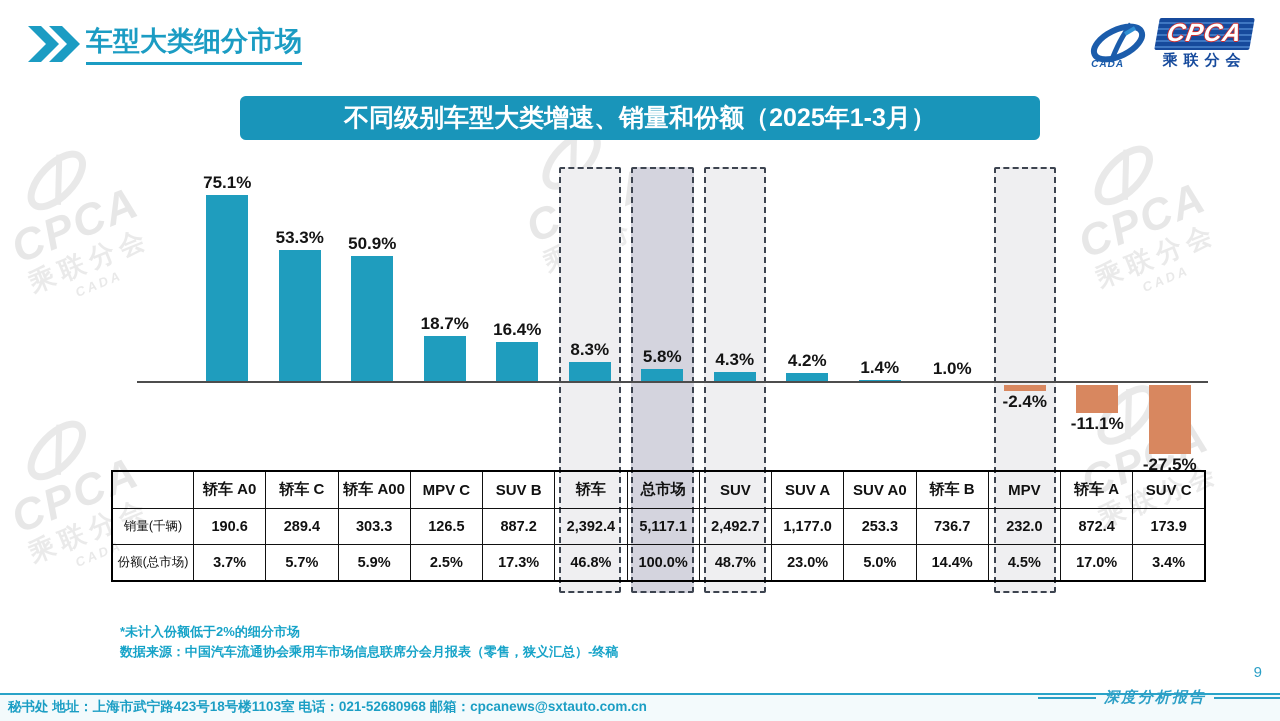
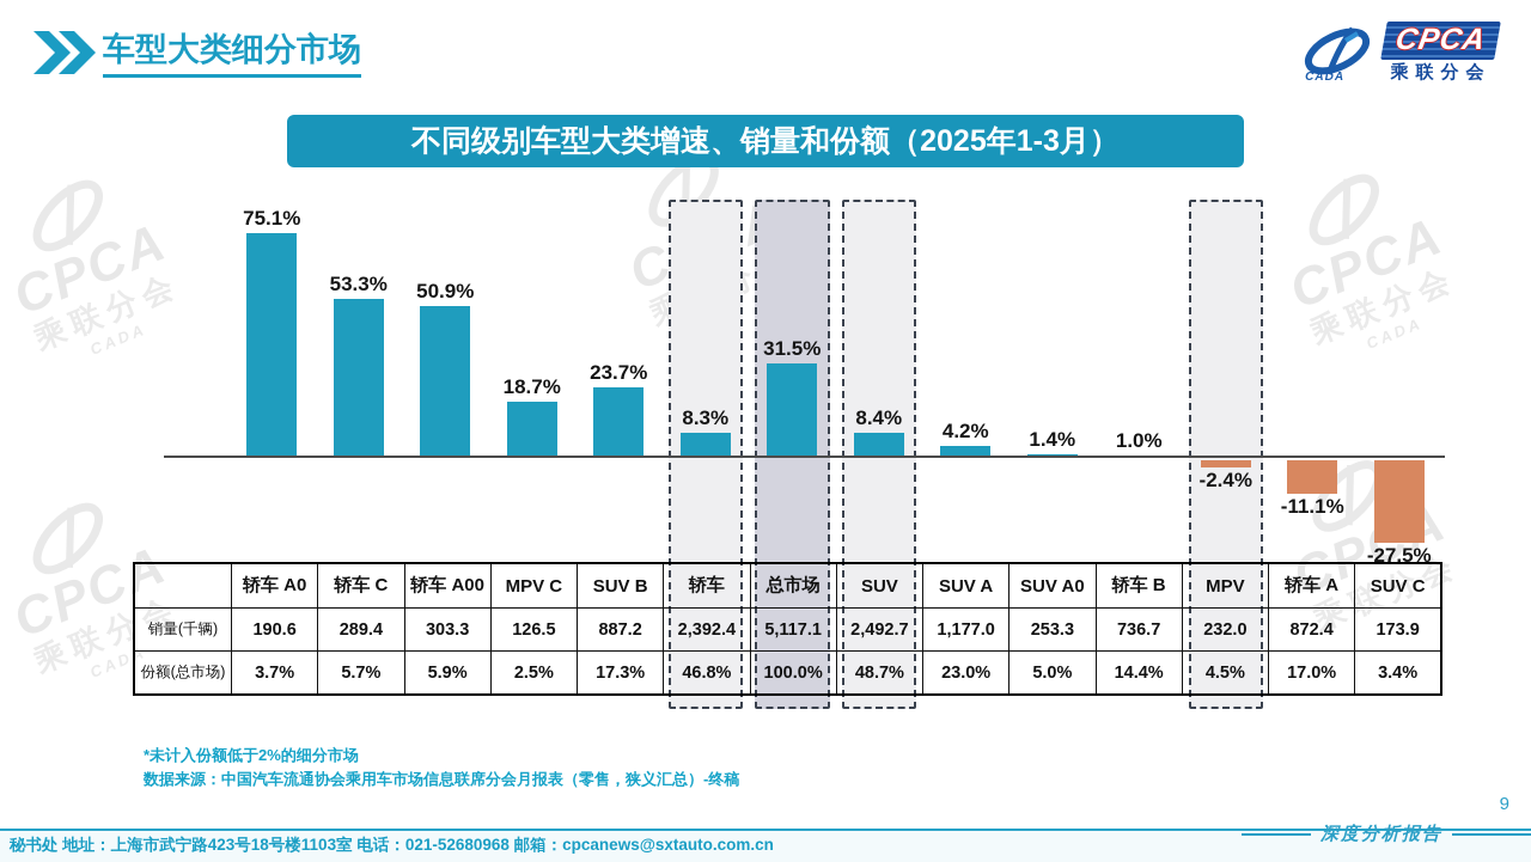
SUV B: 16.4% -> 23.7%
总市场: 5.8% -> 31.5%
SUV: 4.3% -> 8.4%
